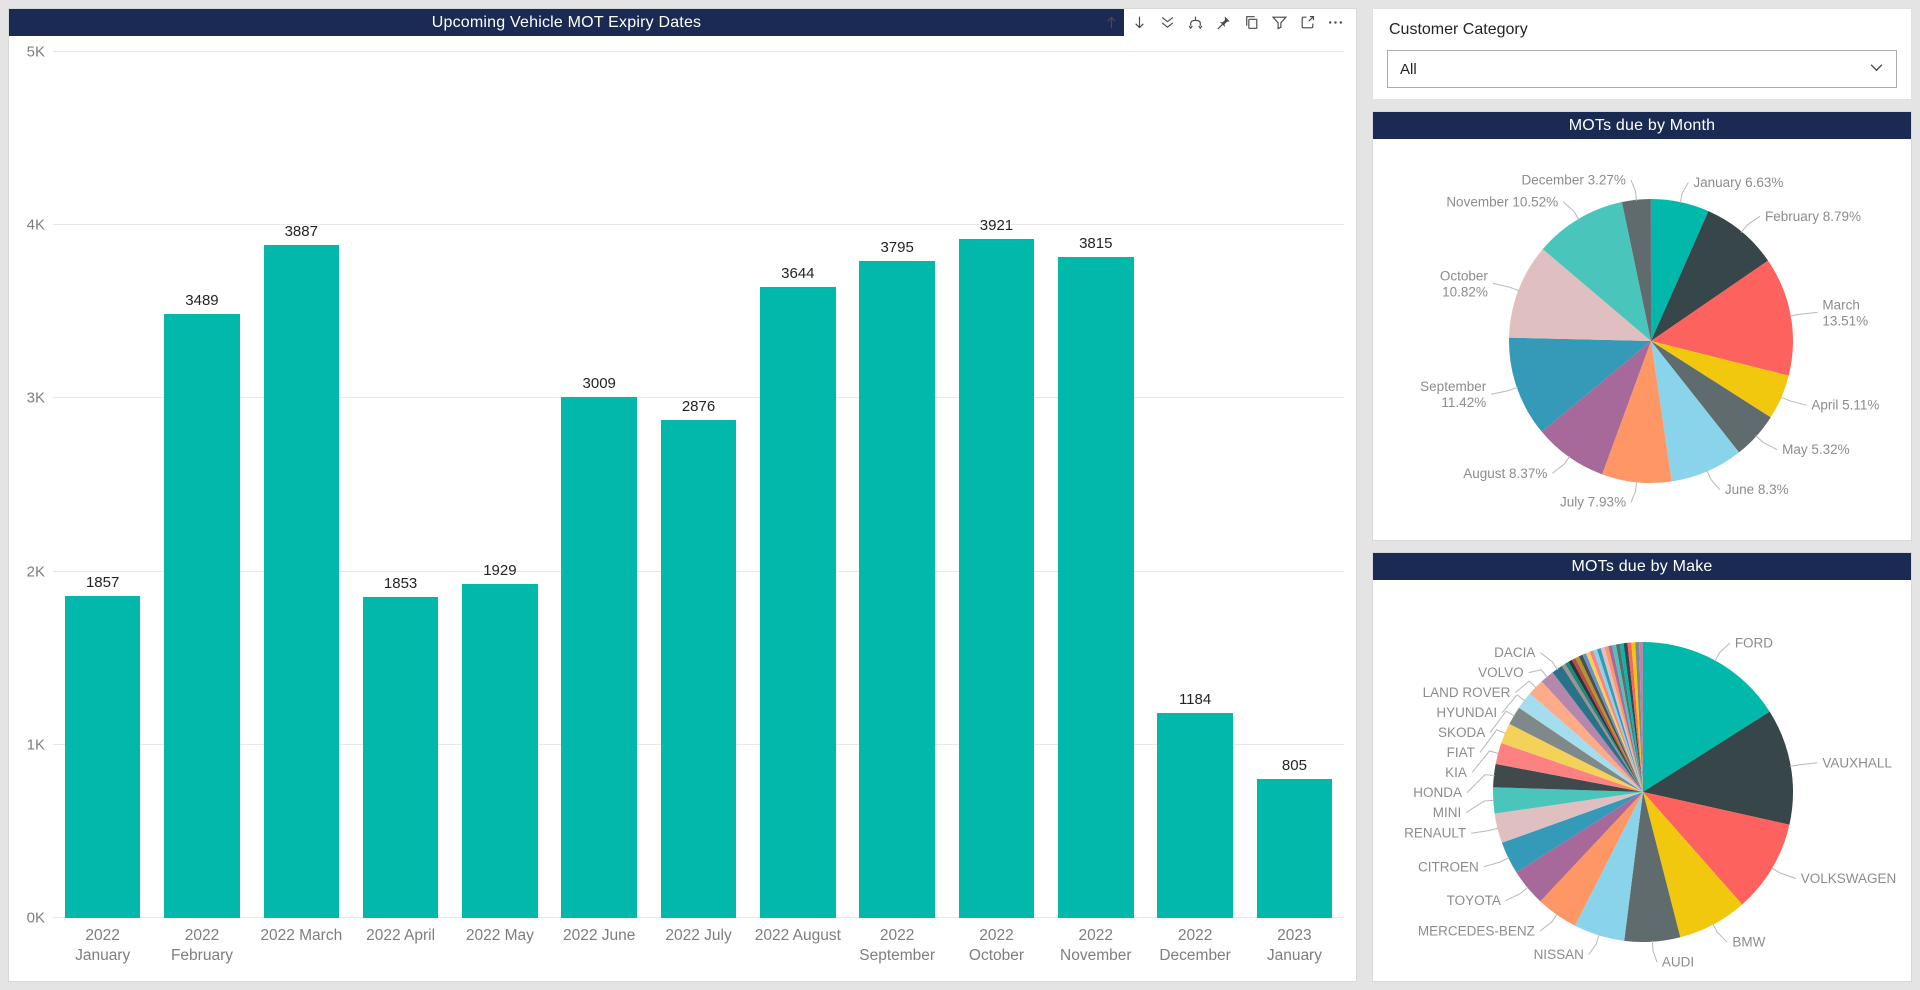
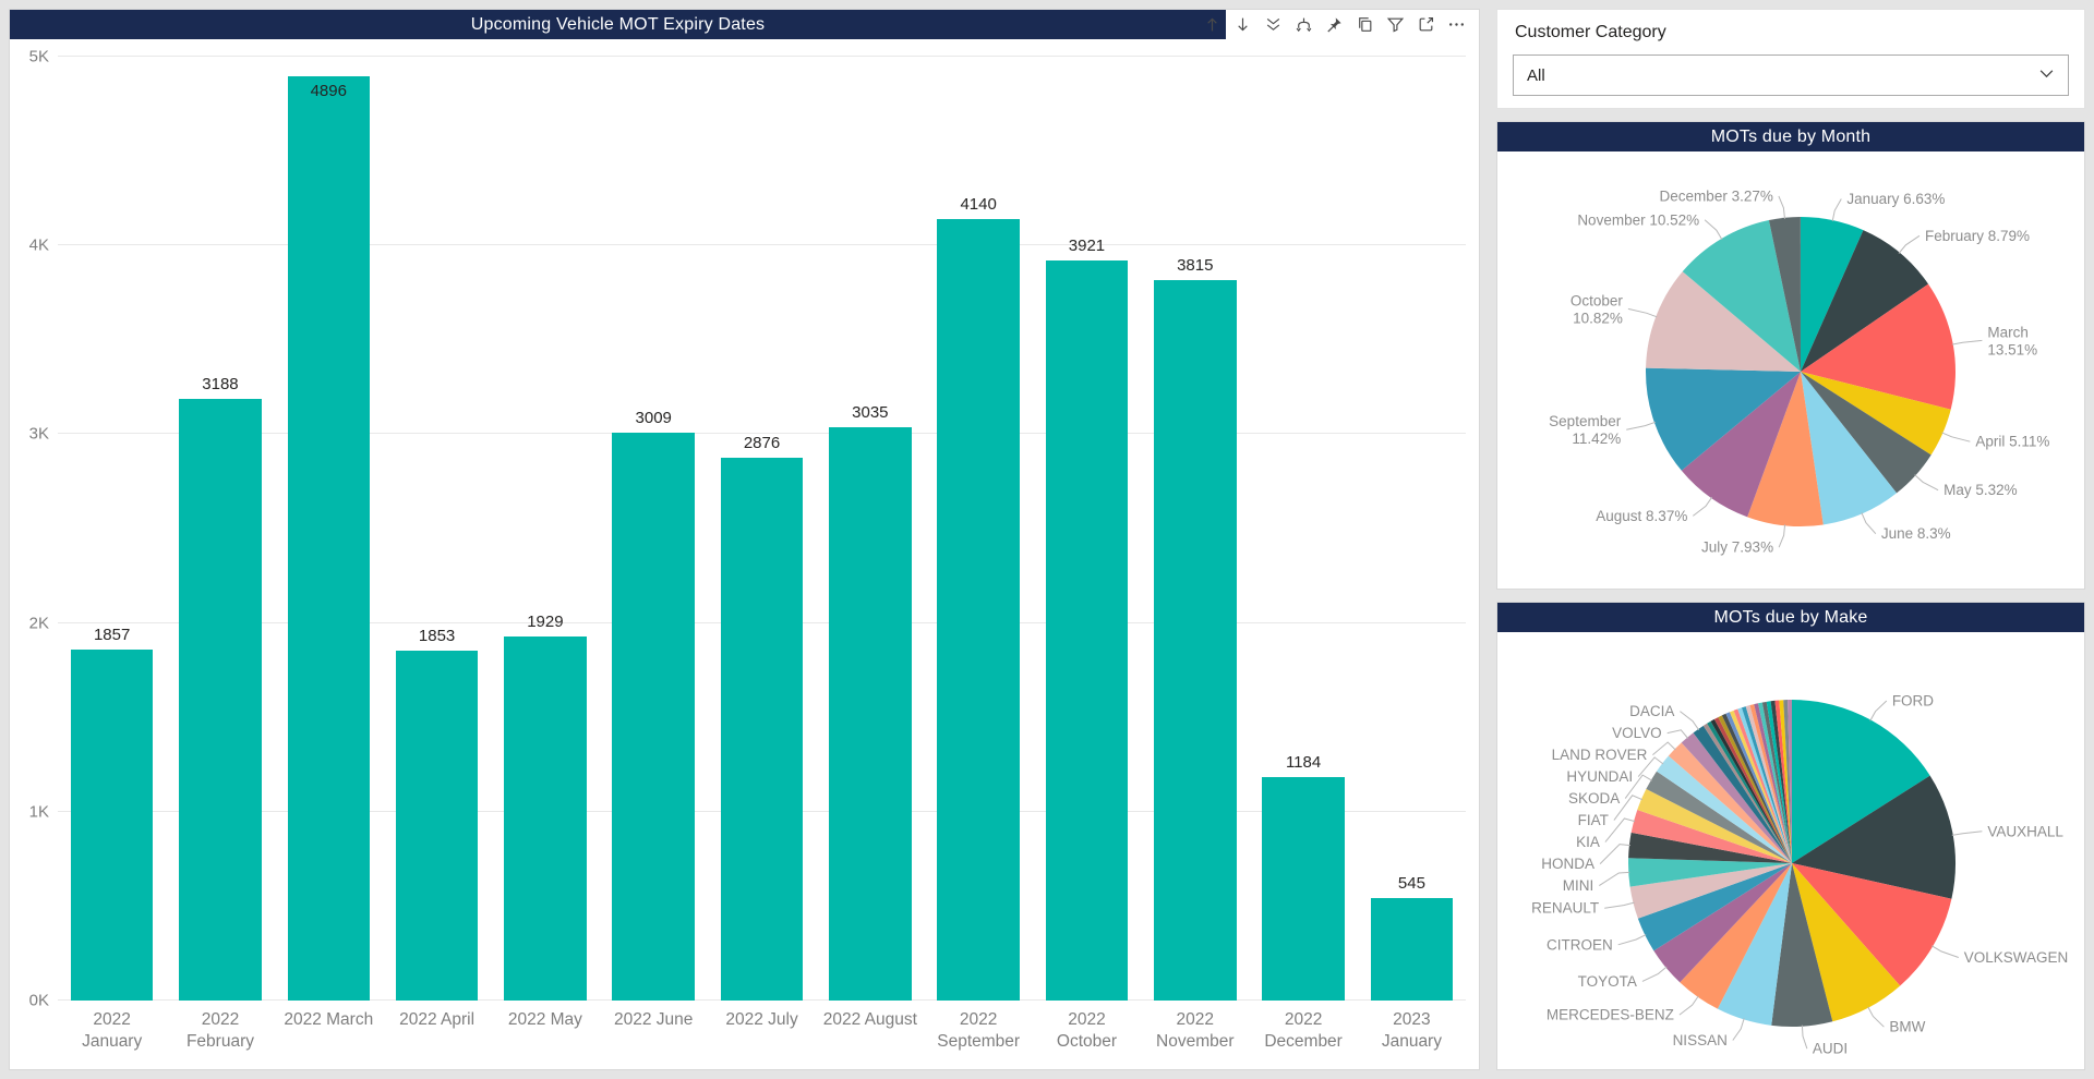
Upcoming Vehicle MOT Expiry Dates/2022 February: 3489 -> 3188
Upcoming Vehicle MOT Expiry Dates/2022 March: 3887 -> 4896
Upcoming Vehicle MOT Expiry Dates/2022 August: 3644 -> 3035
Upcoming Vehicle MOT Expiry Dates/2022 September: 3795 -> 4140
Upcoming Vehicle MOT Expiry Dates/2023 January: 805 -> 545
